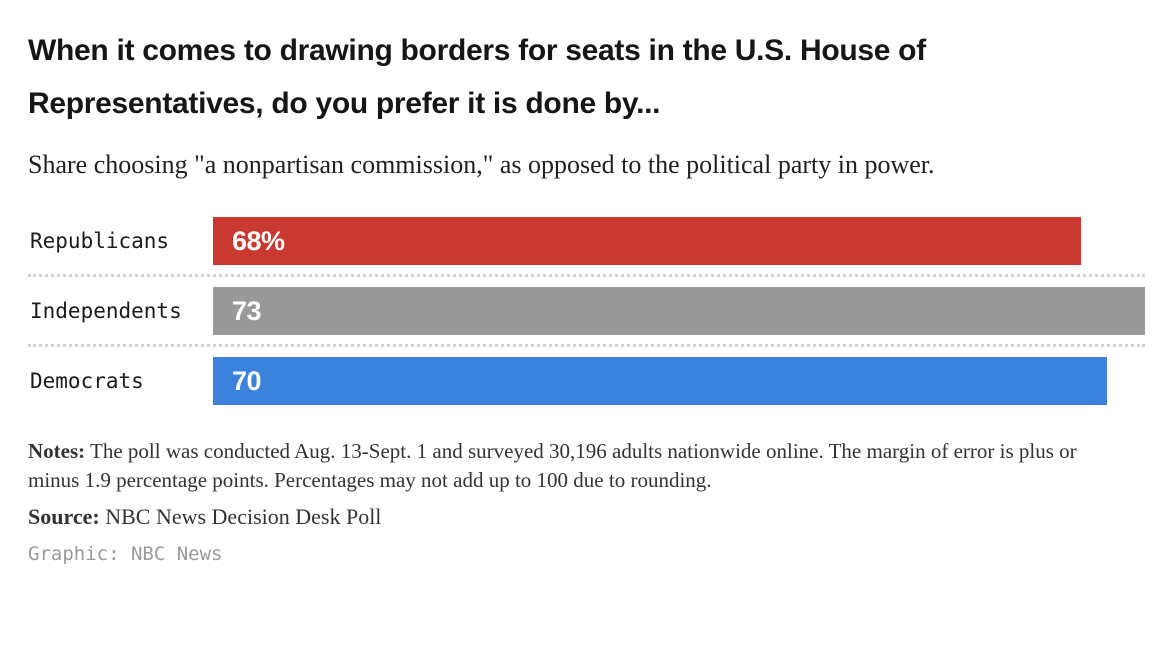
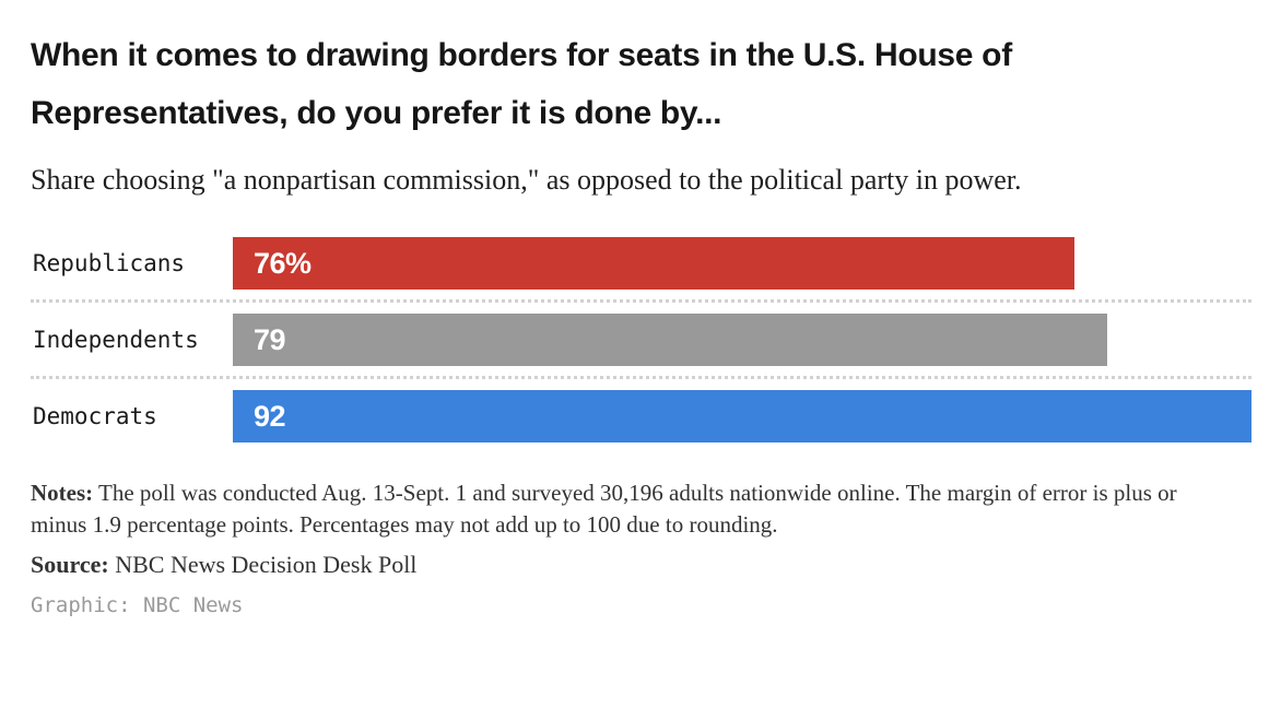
Republicans: 68% -> 76%
Independents: 73 -> 79
Democrats: 70 -> 92
